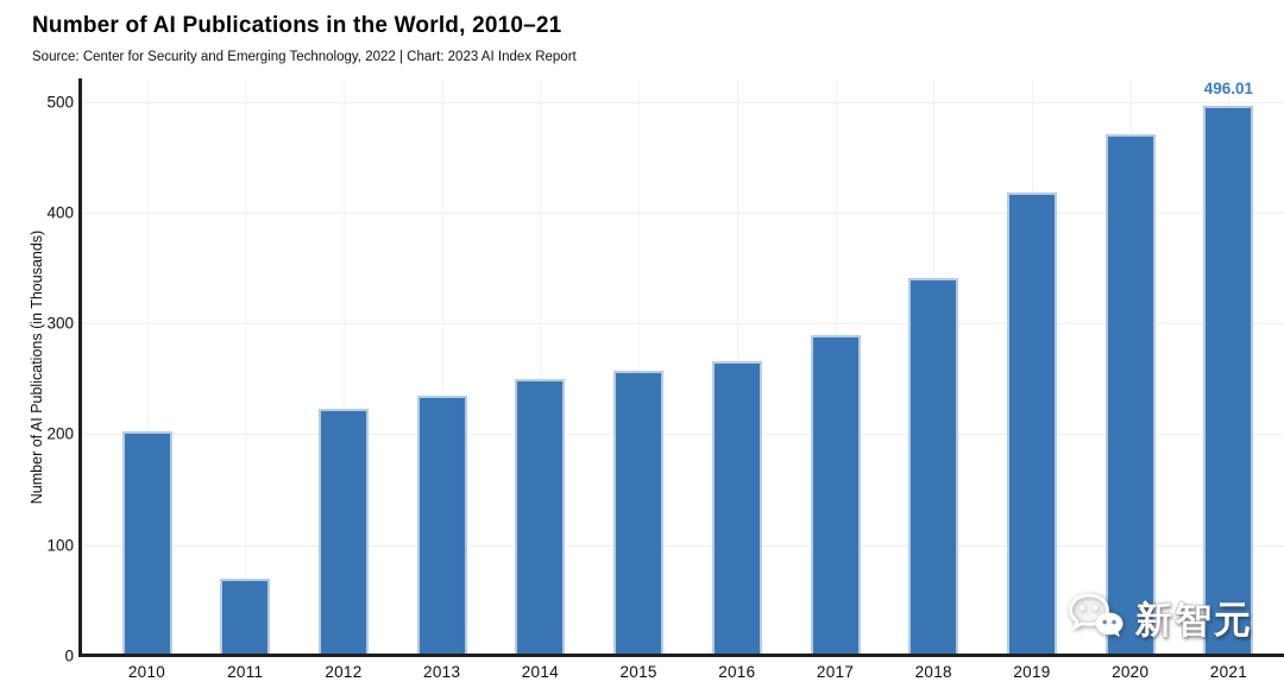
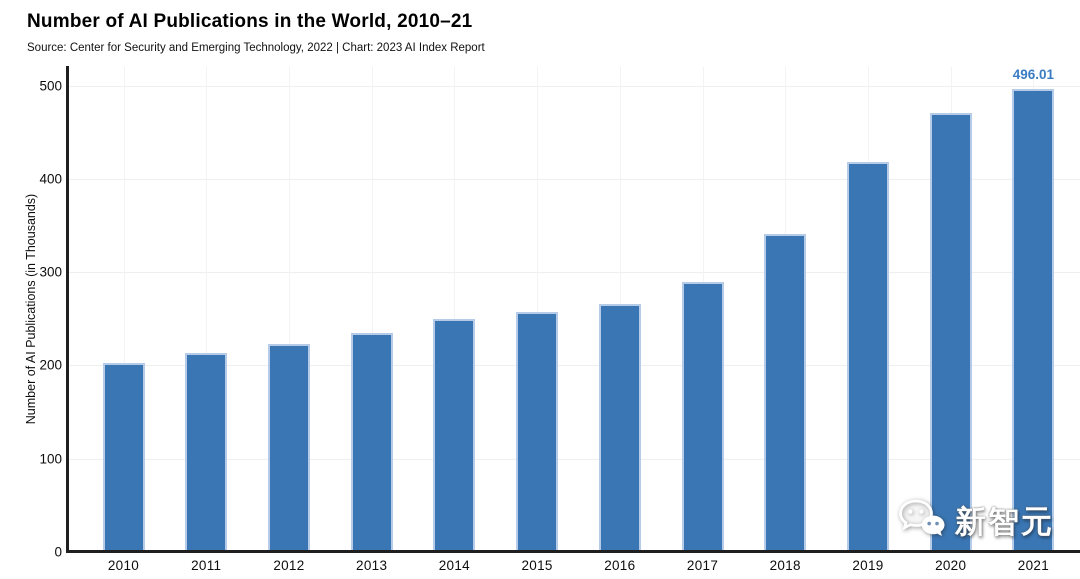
2011: 70 -> 210
